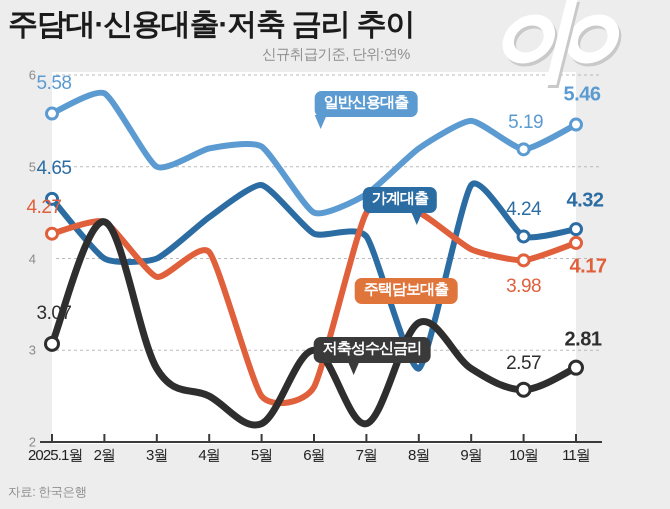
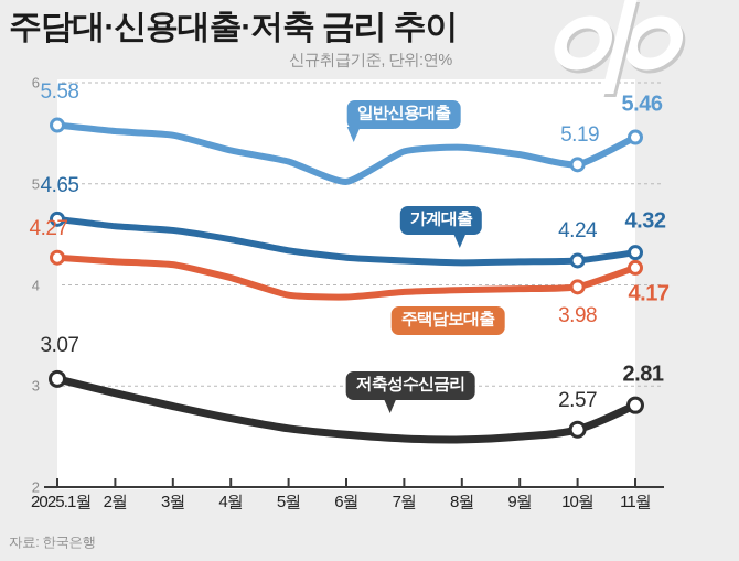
일반신용대출/2월: 5.8 -> 5.5
가계대출/2월: 4.0 -> 4.6
주택담보대출/2월: 4.4 -> 4.2
저축성수신금리/2월: 4.4 -> 2.9
일반신용대출/3월: 5.0 -> 5.5
가계대출/3월: 4.0 -> 4.5
주택담보대출/3월: 3.8 -> 4.2
일반신용대출/4월: 5.2 -> 5.3
저축성수신금리/4월: 2.5 -> 2.7
가계대출/5월: 4.8 -> 4.3
주택담보대출/5월: 2.5 -> 3.9
저축성수신금리/5월: 2.2 -> 2.6
일반신용대출/6월: 4.5 -> 5.0
주택담보대출/6월: 2.6 -> 3.9
저축성수신금리/6월: 3.0 -> 2.5
일반신용대출/7월: 4.7 -> 5.3
주택담보대출/7월: 4.5 -> 3.9
저축성수신금리/7월: 2.2 -> 2.5
일반신용대출/8월: 5.2 -> 5.4
가계대출/8월: 2.8 -> 4.2
주택담보대출/8월: 4.5 -> 4.0
저축성수신금리/8월: 3.3 -> 2.5
일반신용대출/9월: 5.5 -> 5.3
가계대출/9월: 4.8 -> 4.2
주택담보대출/9월: 4.1 -> 4.0
저축성수신금리/9월: 2.8 -> 2.5
